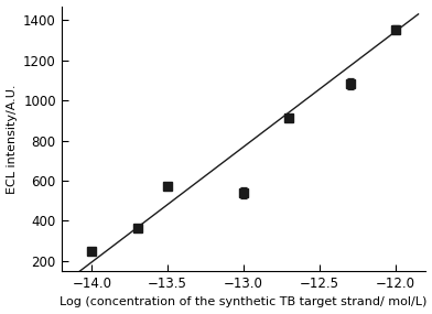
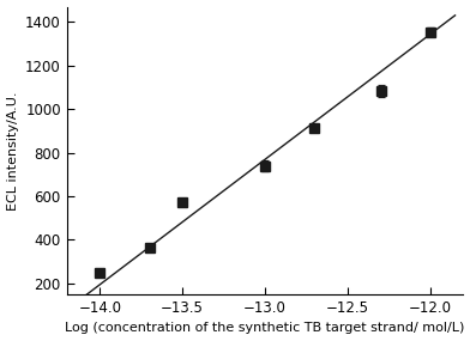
−13.0: 540 -> 740
